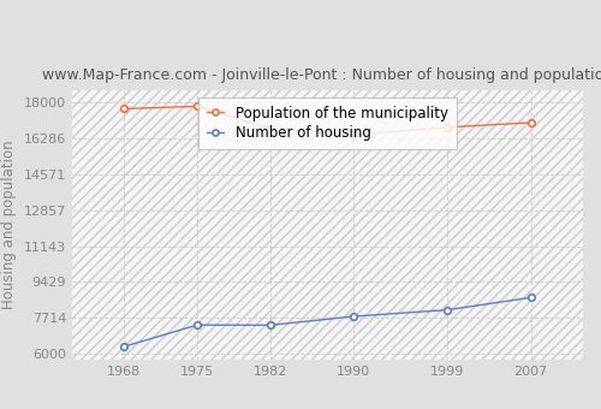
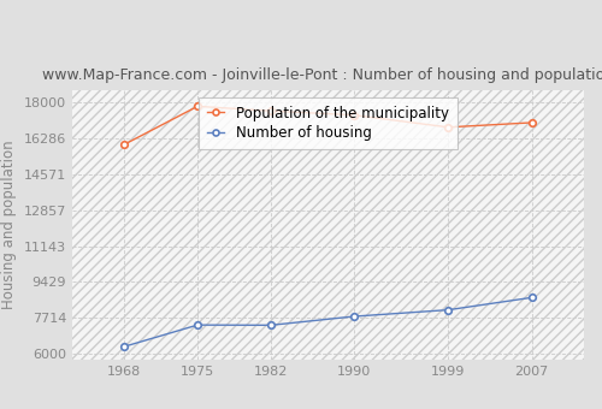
Population of the municipality/1968: 17700 -> 16000
Population of the municipality/1982: 16800 -> 17600
Population of the municipality/1990: 16500 -> 17400
